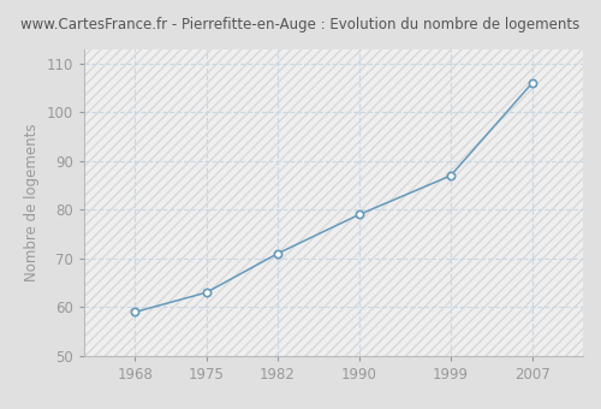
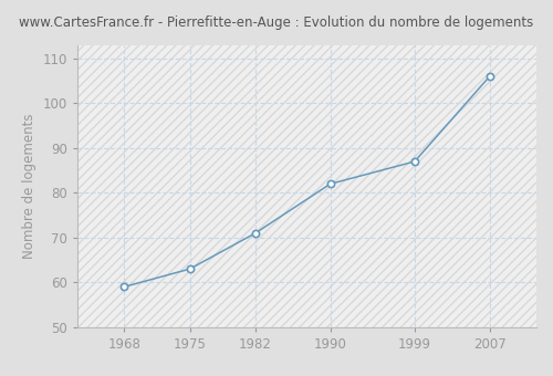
1990: 79 -> 82
